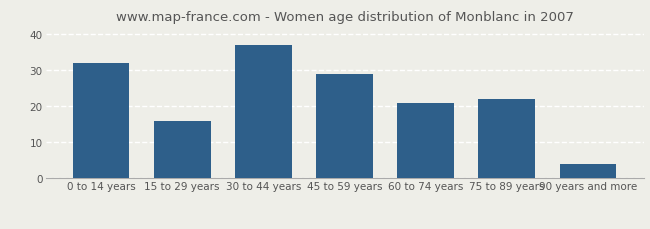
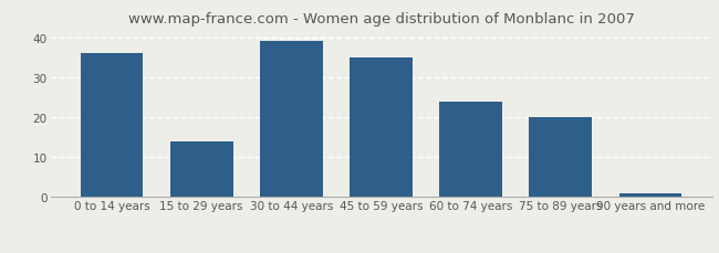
0 to 14 years: 32 -> 36
15 to 29 years: 16 -> 14
30 to 44 years: 37 -> 39
45 to 59 years: 29 -> 35
60 to 74 years: 21 -> 24
75 to 89 years: 22 -> 20
90 years and more: 4 -> 1
